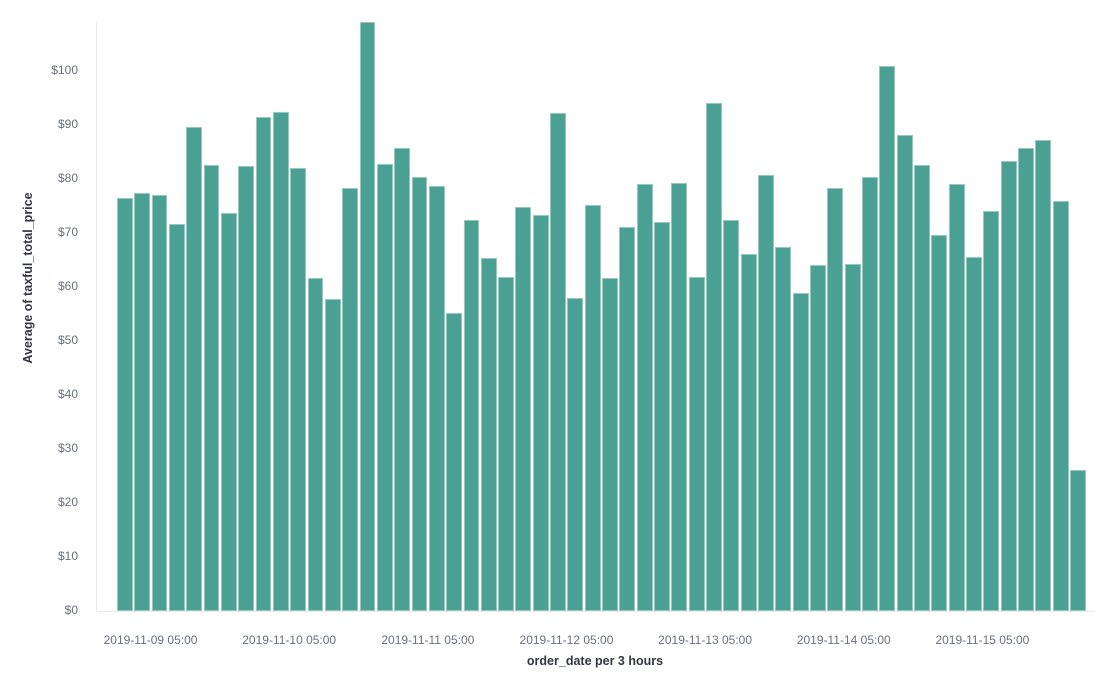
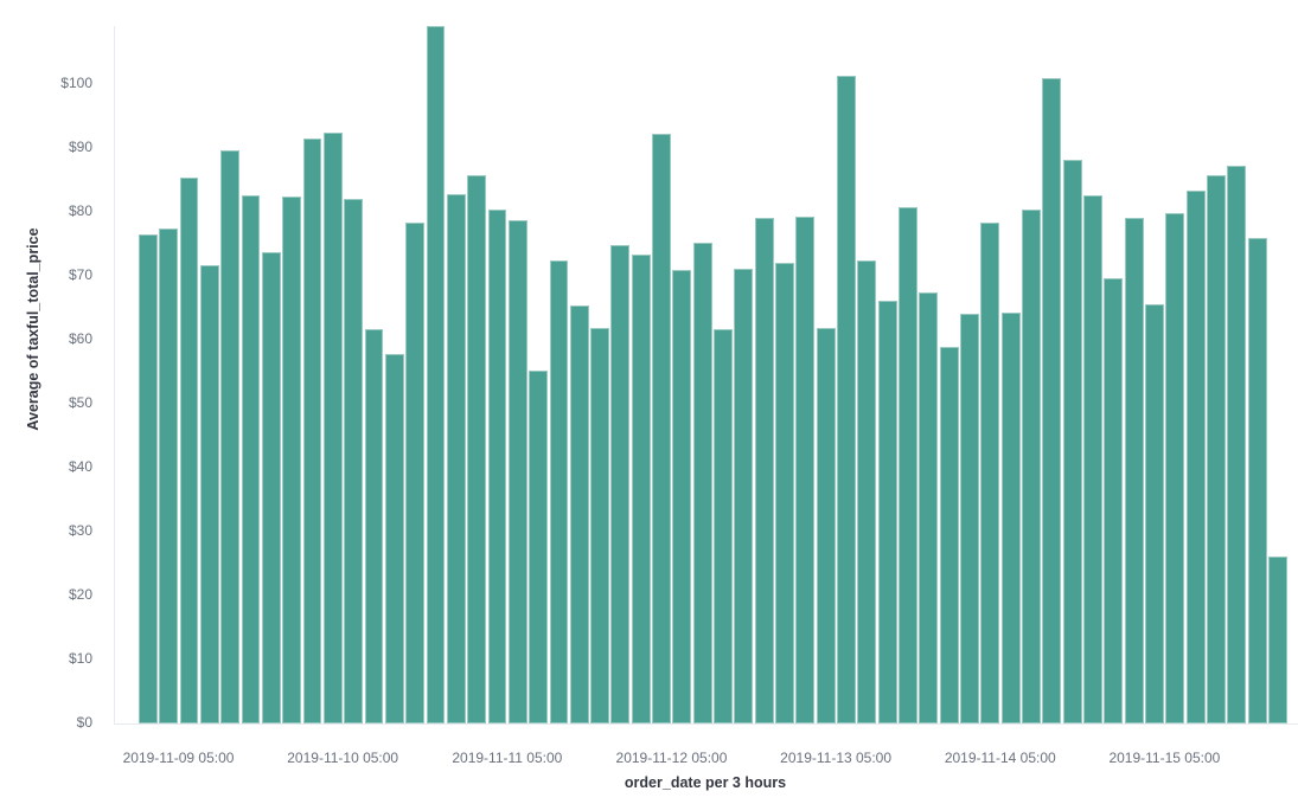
2019-11-09 05:00: $77 -> $85
2019-11-12 05:00: $58 -> $71
2019-11-13 05:00: $94 -> $101
2019-11-15 05:00: $74 -> $80
